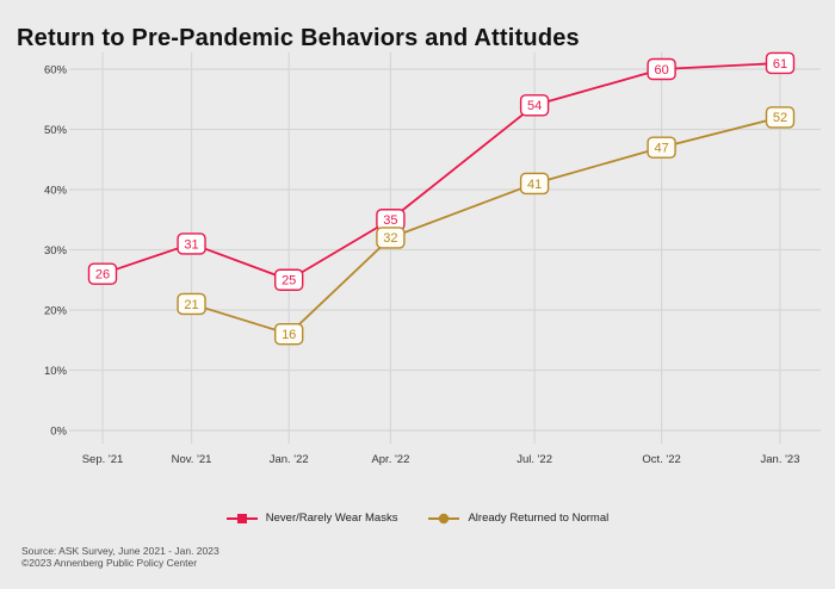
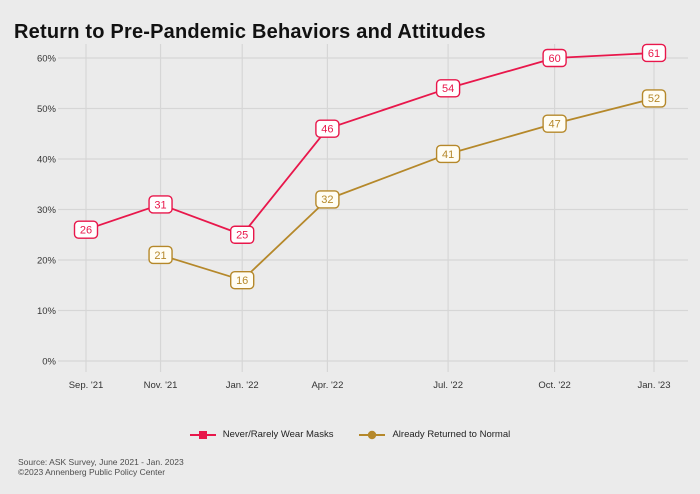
Never/Rarely Wear Masks/Apr. '22: 35 -> 46
